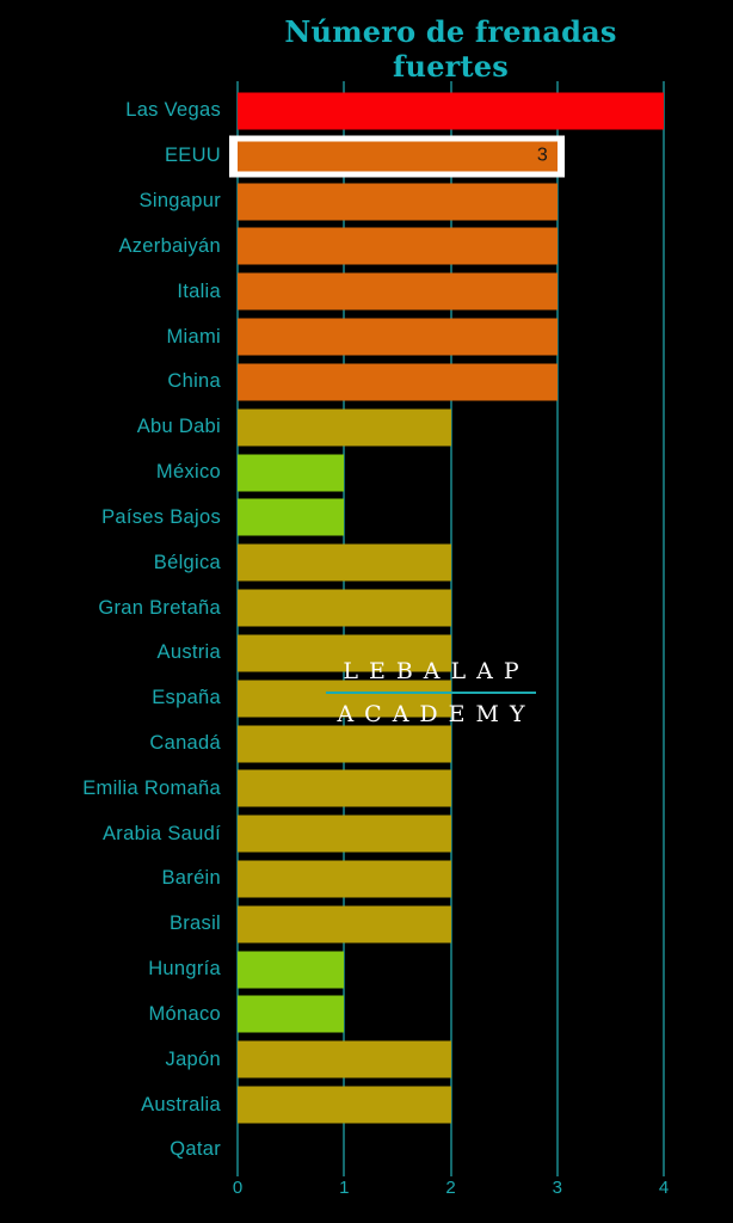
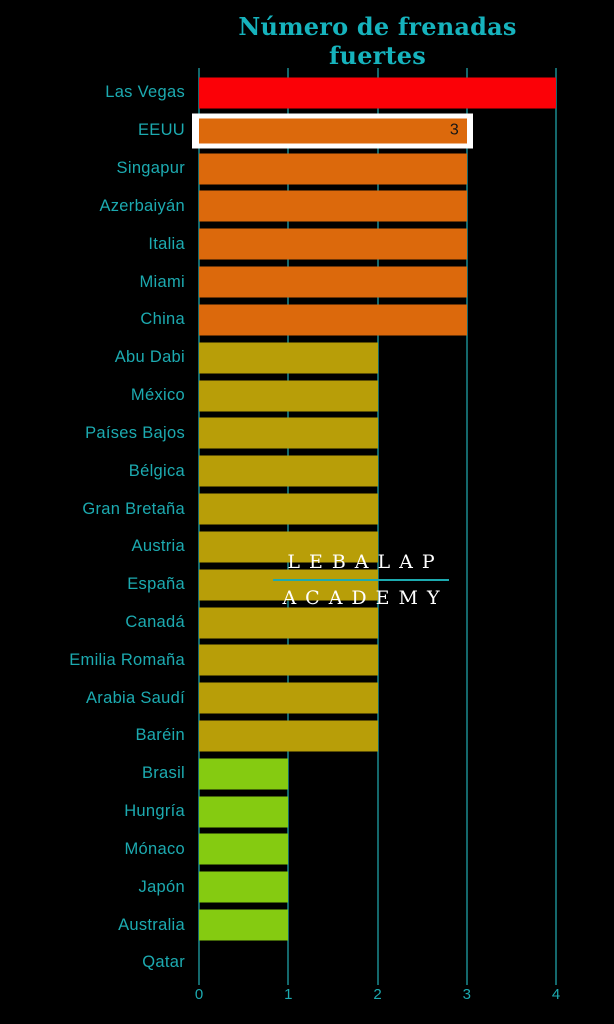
México: 1 -> 2
Países Bajos: 1 -> 2
Brasil: 2 -> 1
Japón: 2 -> 1
Australia: 2 -> 1
